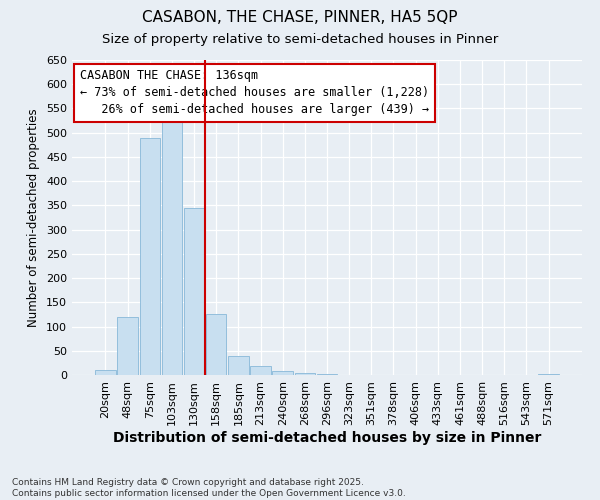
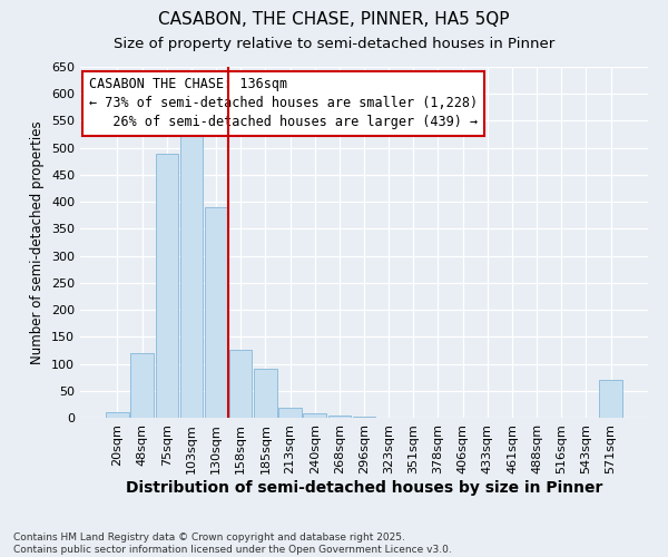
130sqm: 345 -> 390
185sqm: 40 -> 90
571sqm: 3 -> 70
